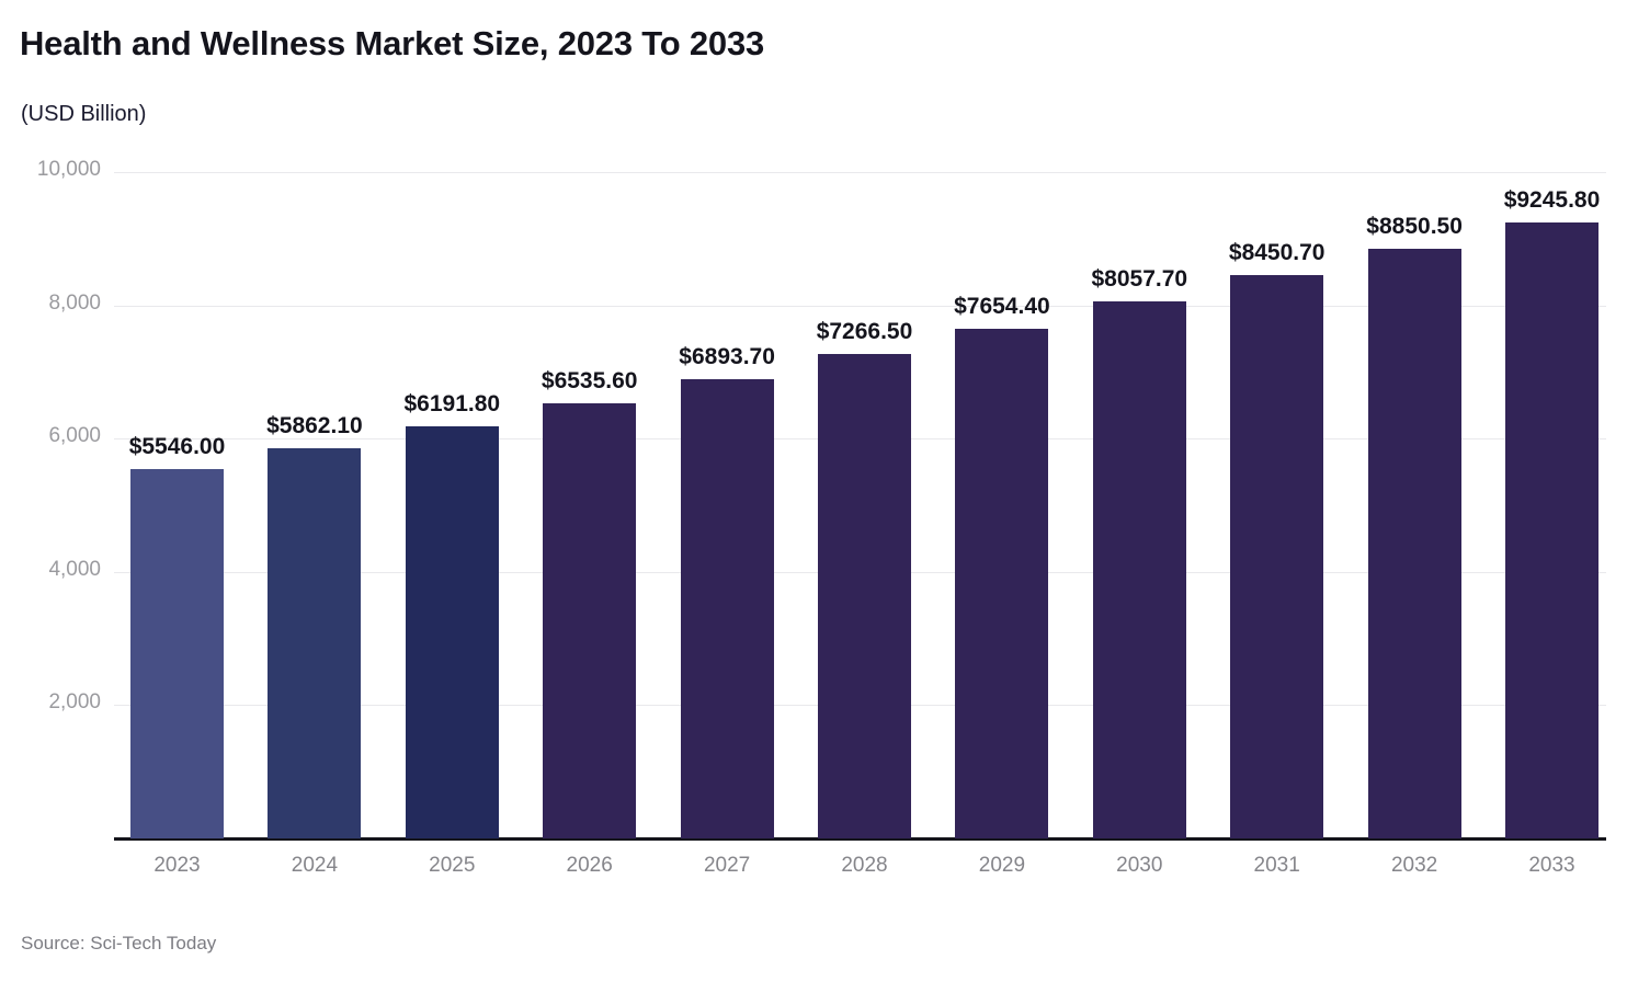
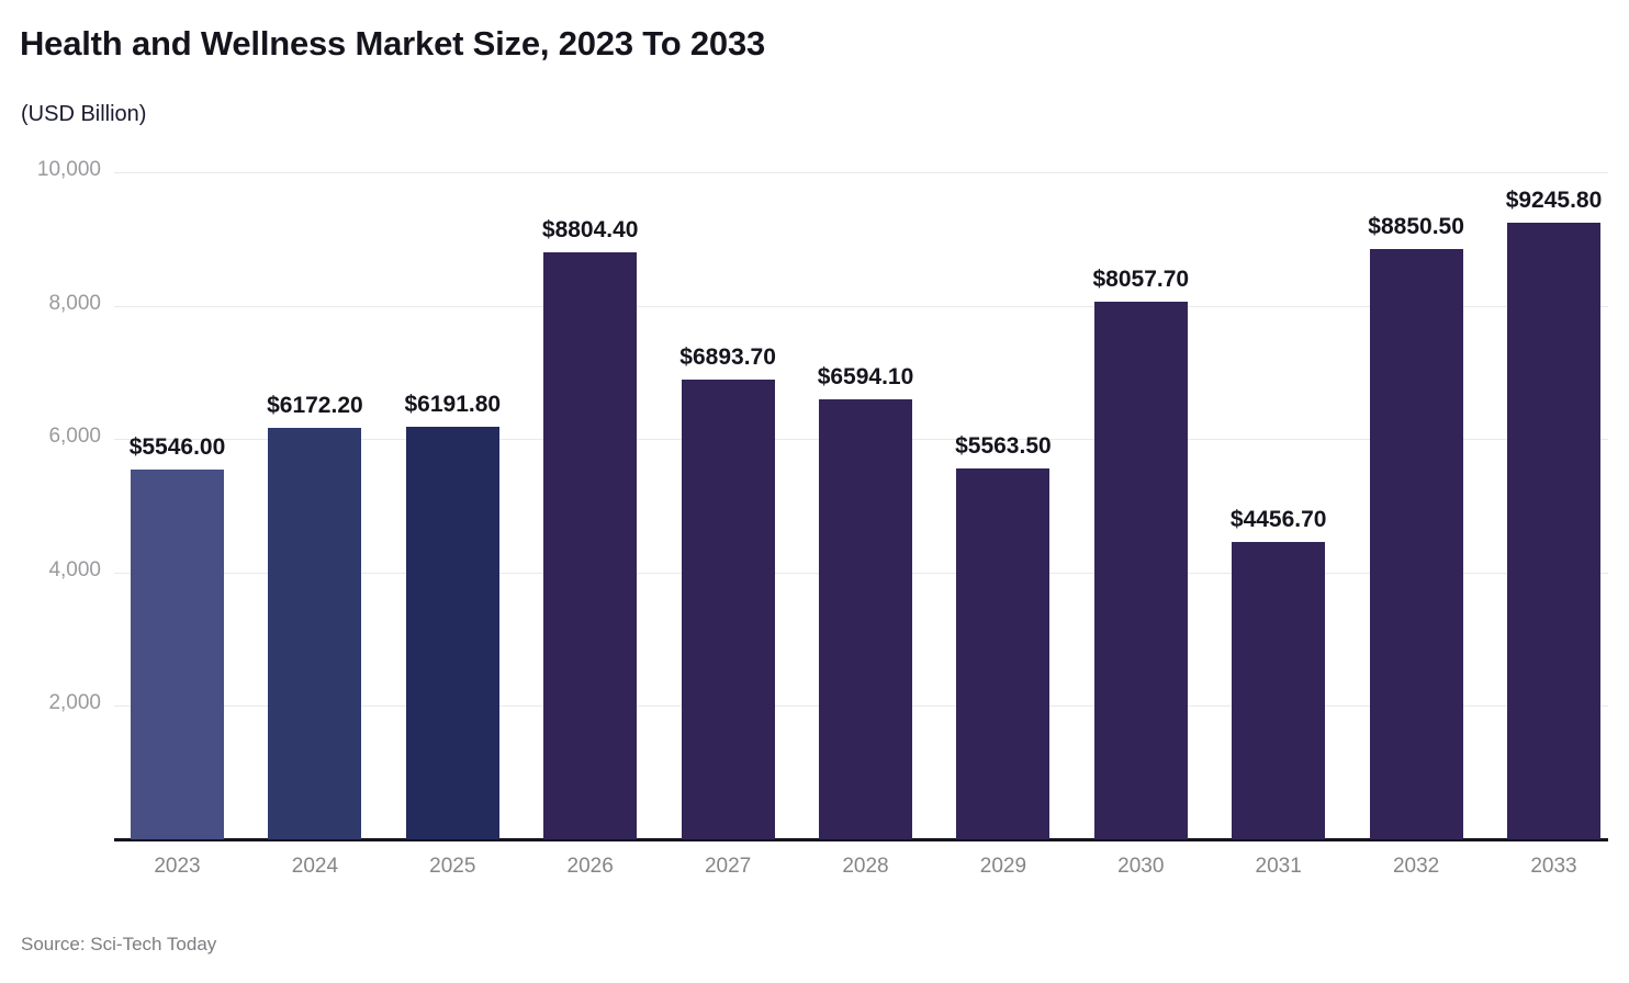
2024: $5862.10 -> $6172.20
2026: $6535.60 -> $8804.40
2028: $7266.50 -> $6594.10
2029: $7654.40 -> $5563.50
2031: $8450.70 -> $4456.70
